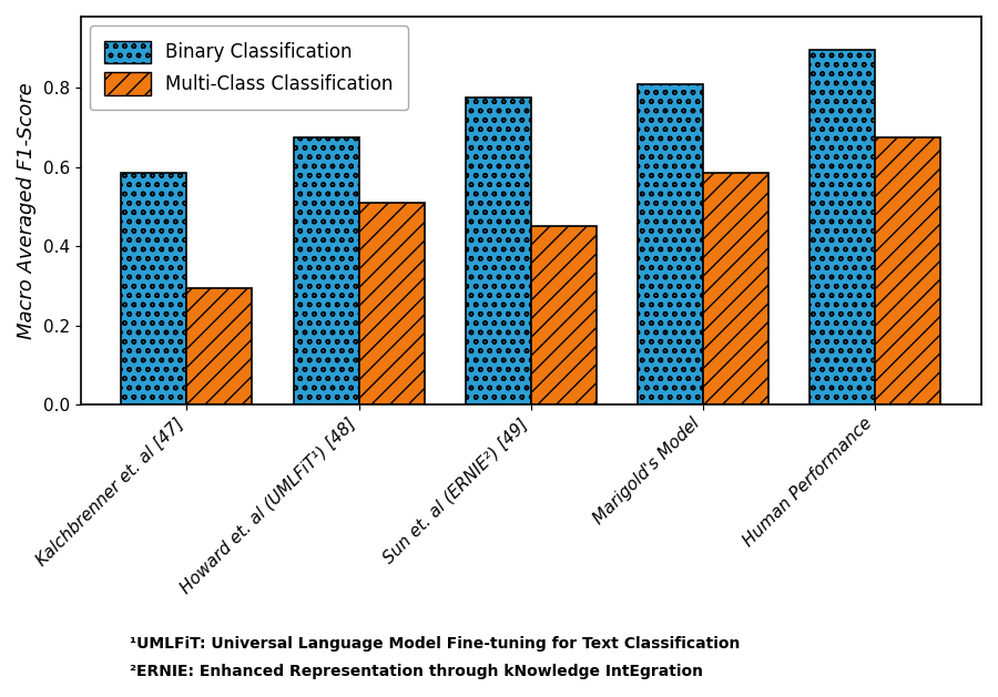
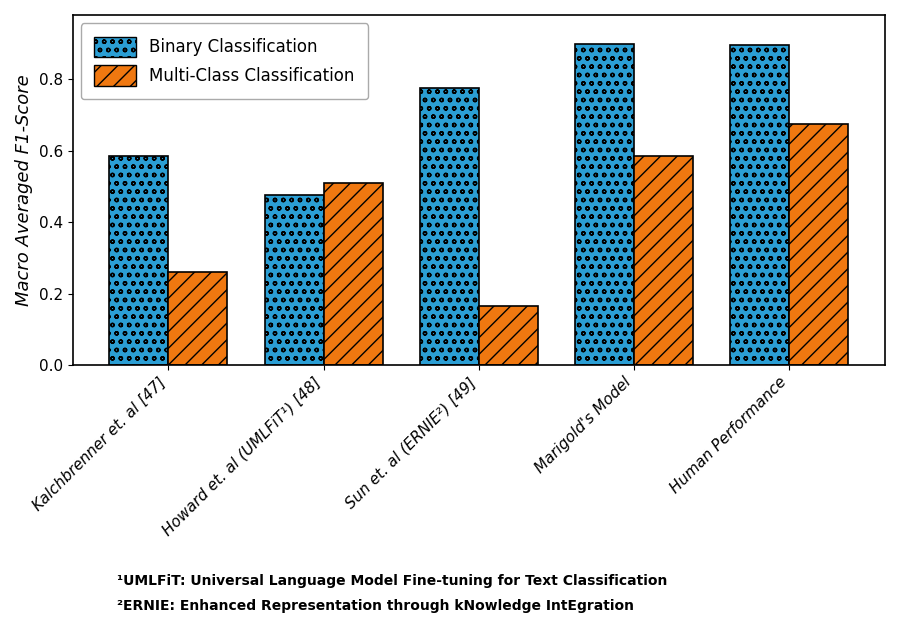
Multi-Class Classification/Kalchbrenner et. al [47]: 0.295 -> 0.260
Binary Classification/Howard et. al (UMLFiT¹) [48]: 0.675 -> 0.475
Multi-Class Classification/Sun et. al (ERNIE²) [49]: 0.450 -> 0.165
Binary Classification/Marigold's Model: 0.810 -> 0.900
